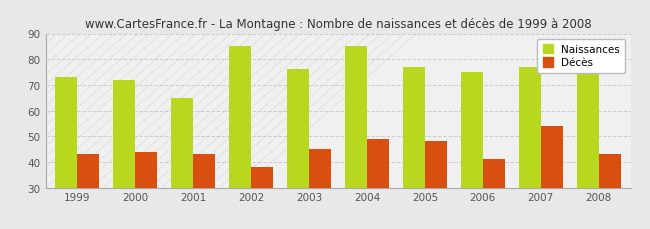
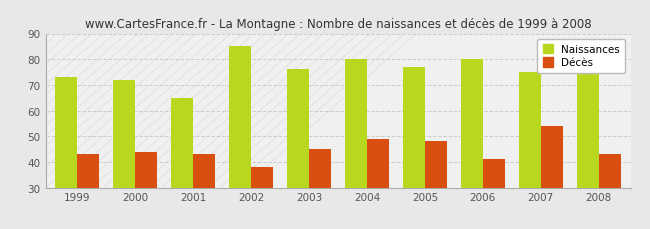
Naissances/2004: 85 -> 80
Naissances/2006: 75 -> 80
Naissances/2007: 77 -> 75
